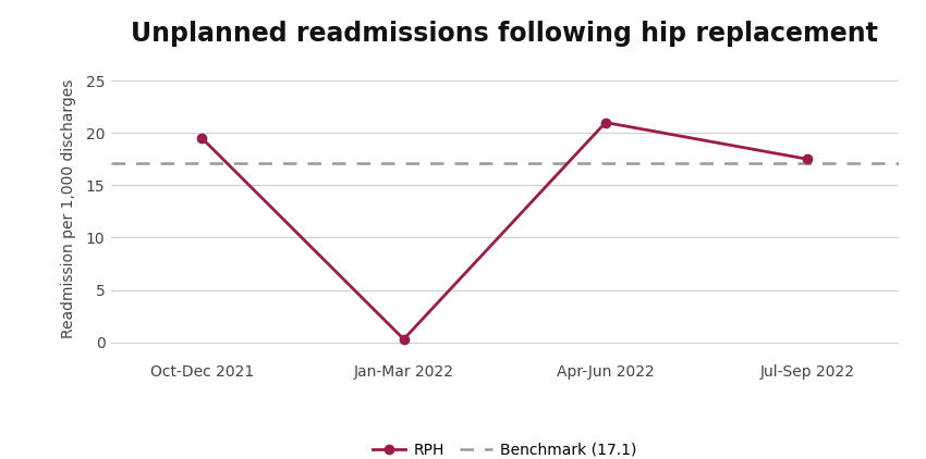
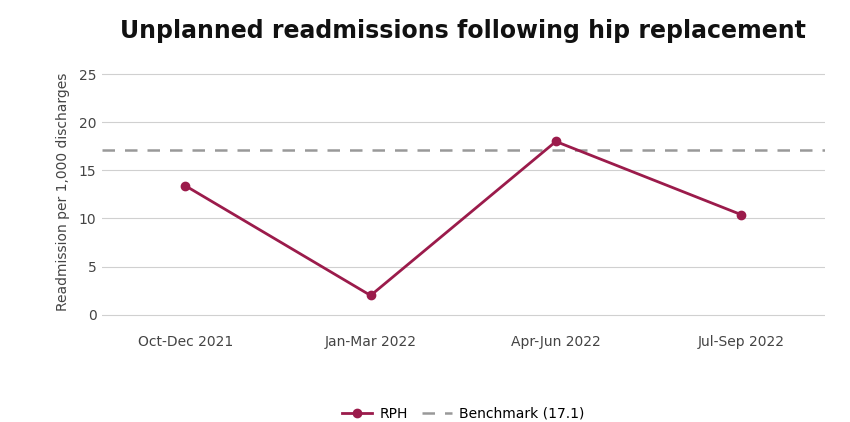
Oct-Dec 2021: 19.5 -> 13.4
Jan-Mar 2022: 0.3 -> 2.0
Apr-Jun 2022: 21.0 -> 18.0
Jul-Sep 2022: 17.5 -> 10.4
